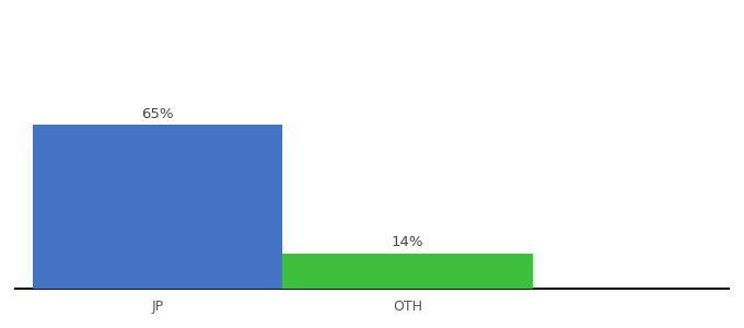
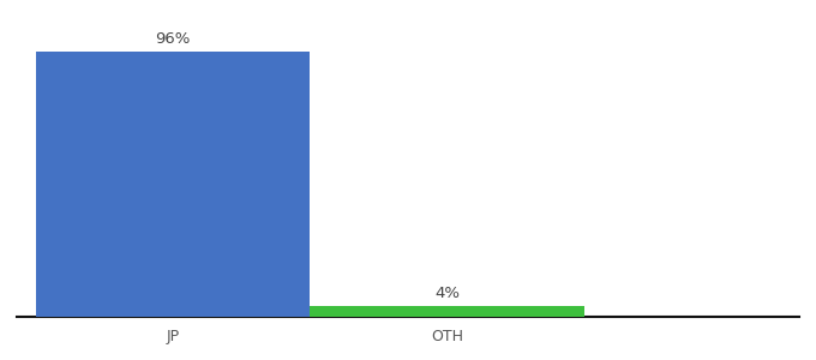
JP: 65% -> 96%
OTH: 14% -> 4%
